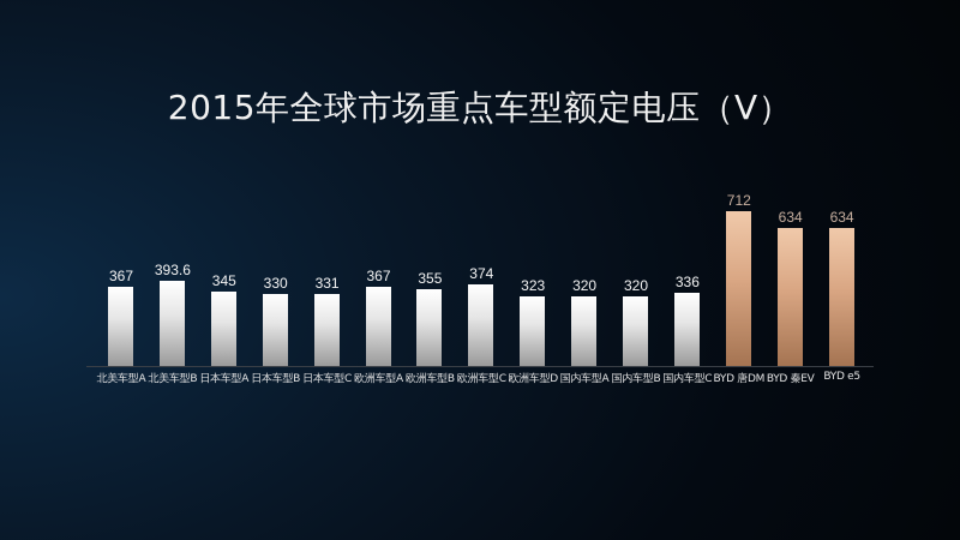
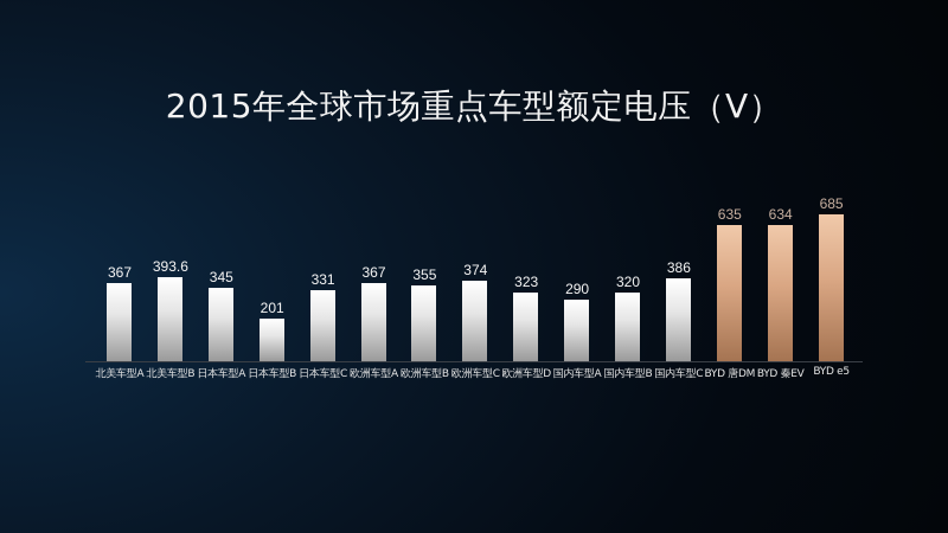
日本车型B: 330 -> 201
国内车型A: 320 -> 290
国内车型C: 336 -> 386
BYD 唐DM: 712 -> 635
BYD e5: 634 -> 685
